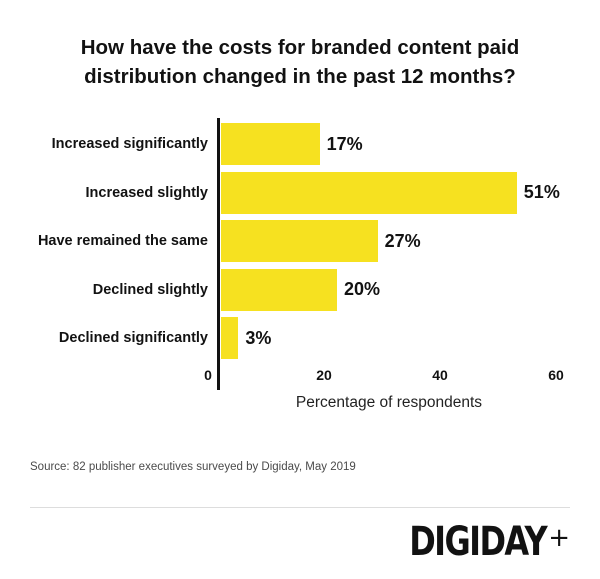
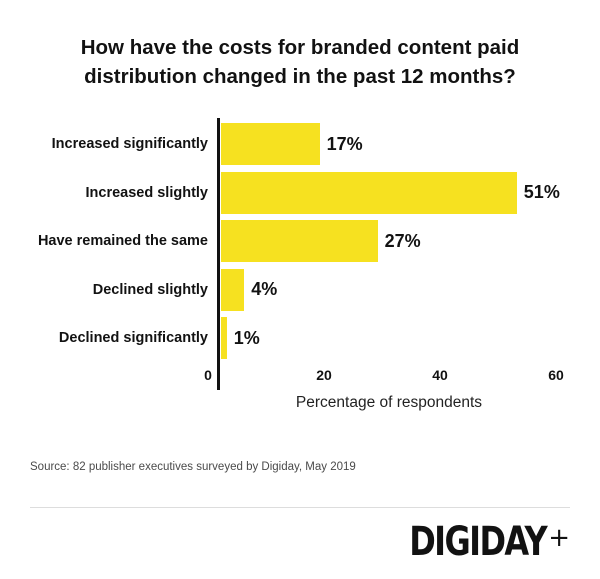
Declined slightly: 20% -> 4%
Declined significantly: 3% -> 1%
